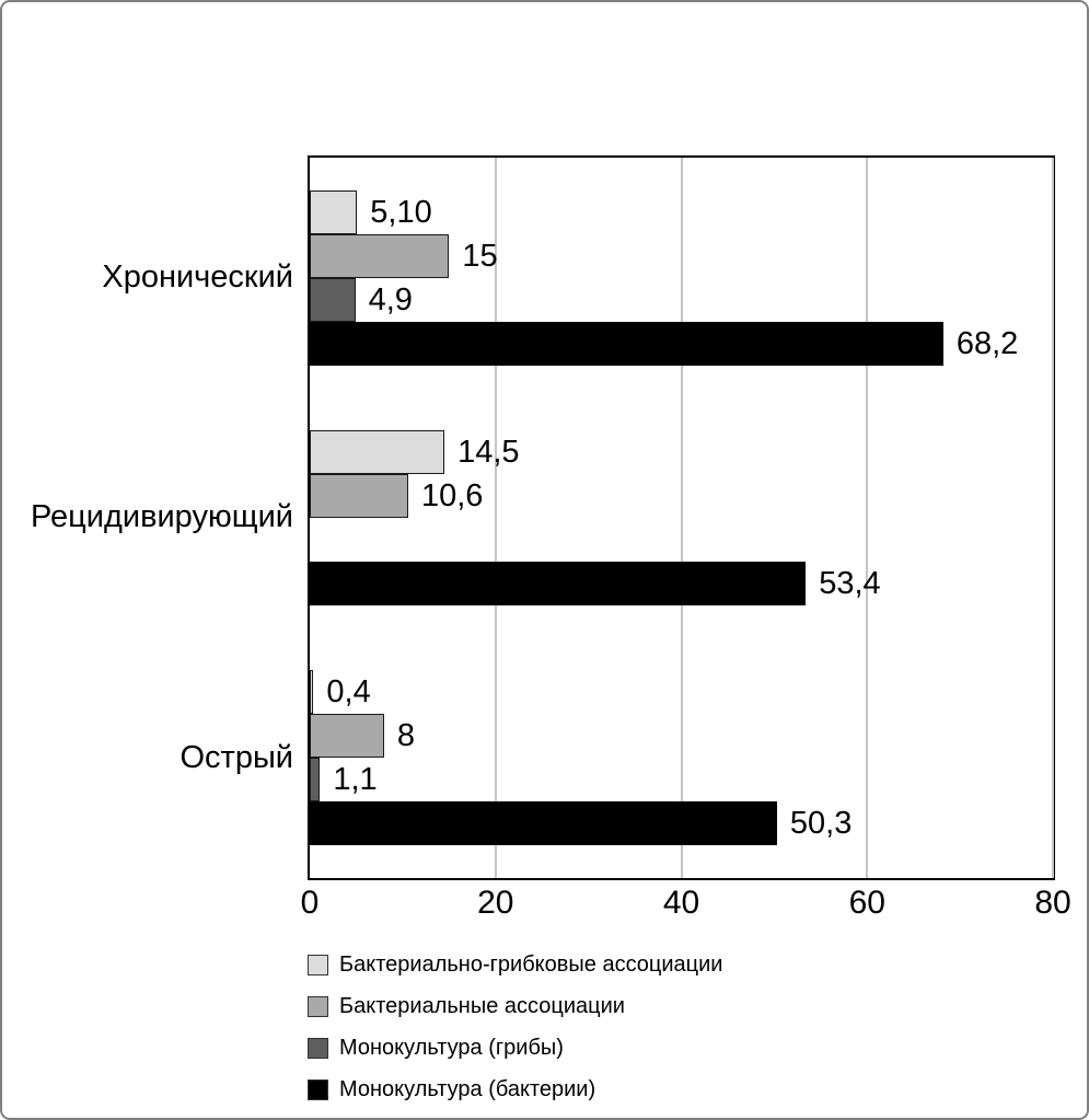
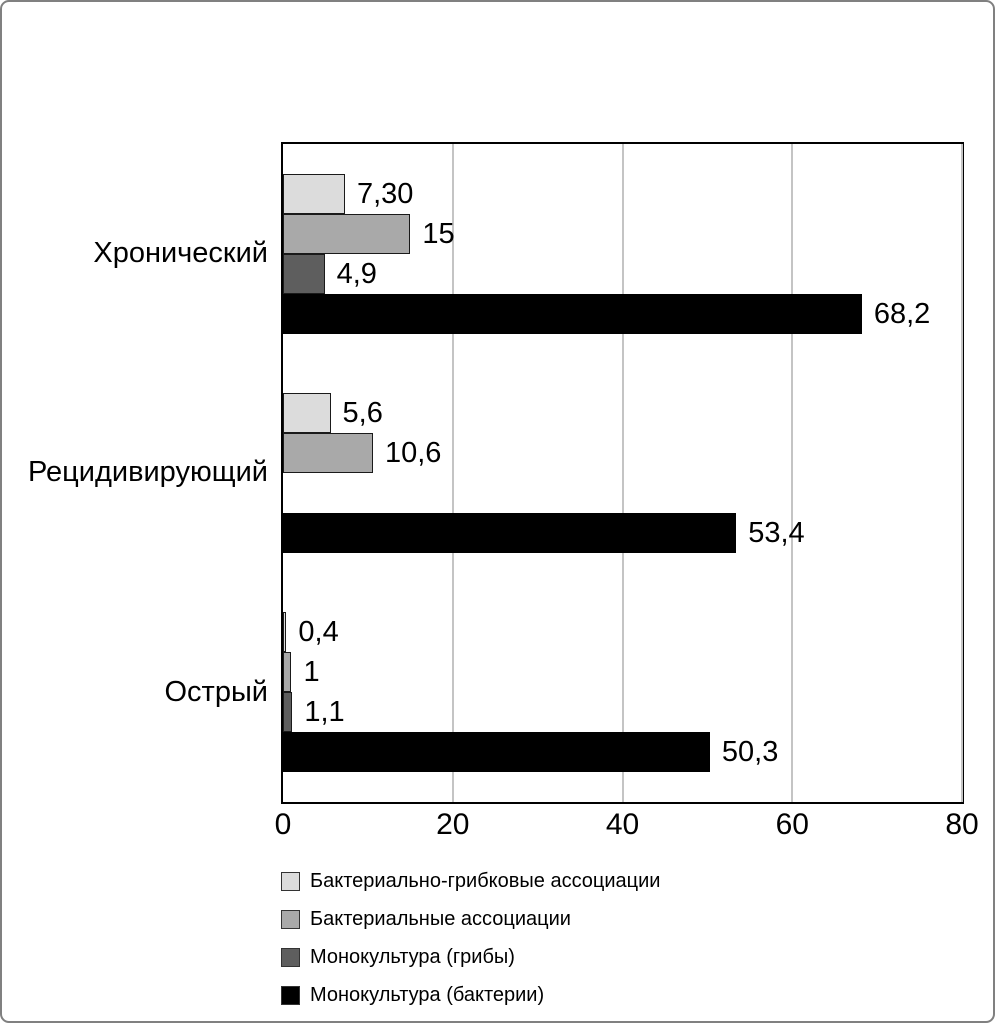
Бактериально-грибковые ассоциации/Хронический: 5,10 -> 7,30
Бактериально-грибковые ассоциации/Рецидивирующий: 14,5 -> 5,6
Бактериальные ассоциации/Острый: 8 -> 1
